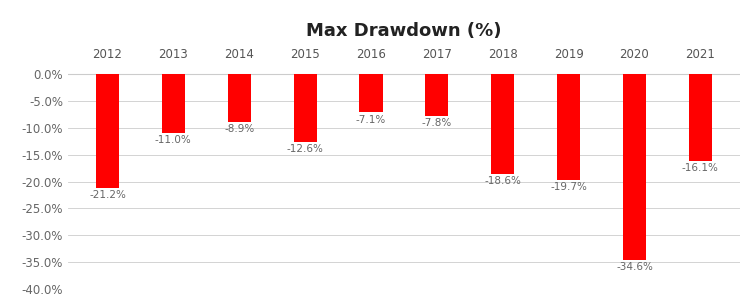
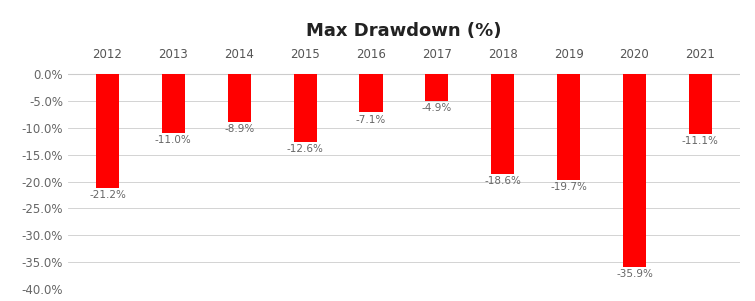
2017: -7.8% -> -4.9%
2020: -34.6% -> -35.9%
2021: -16.1% -> -11.1%
